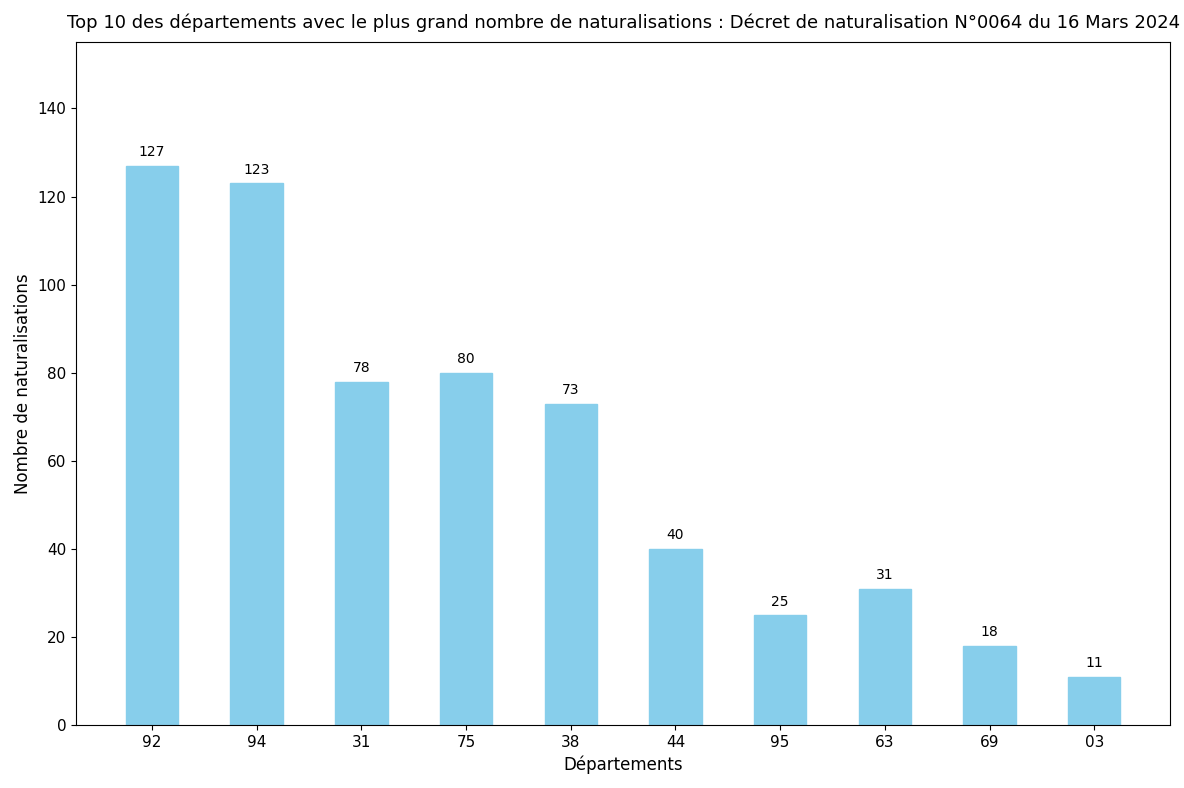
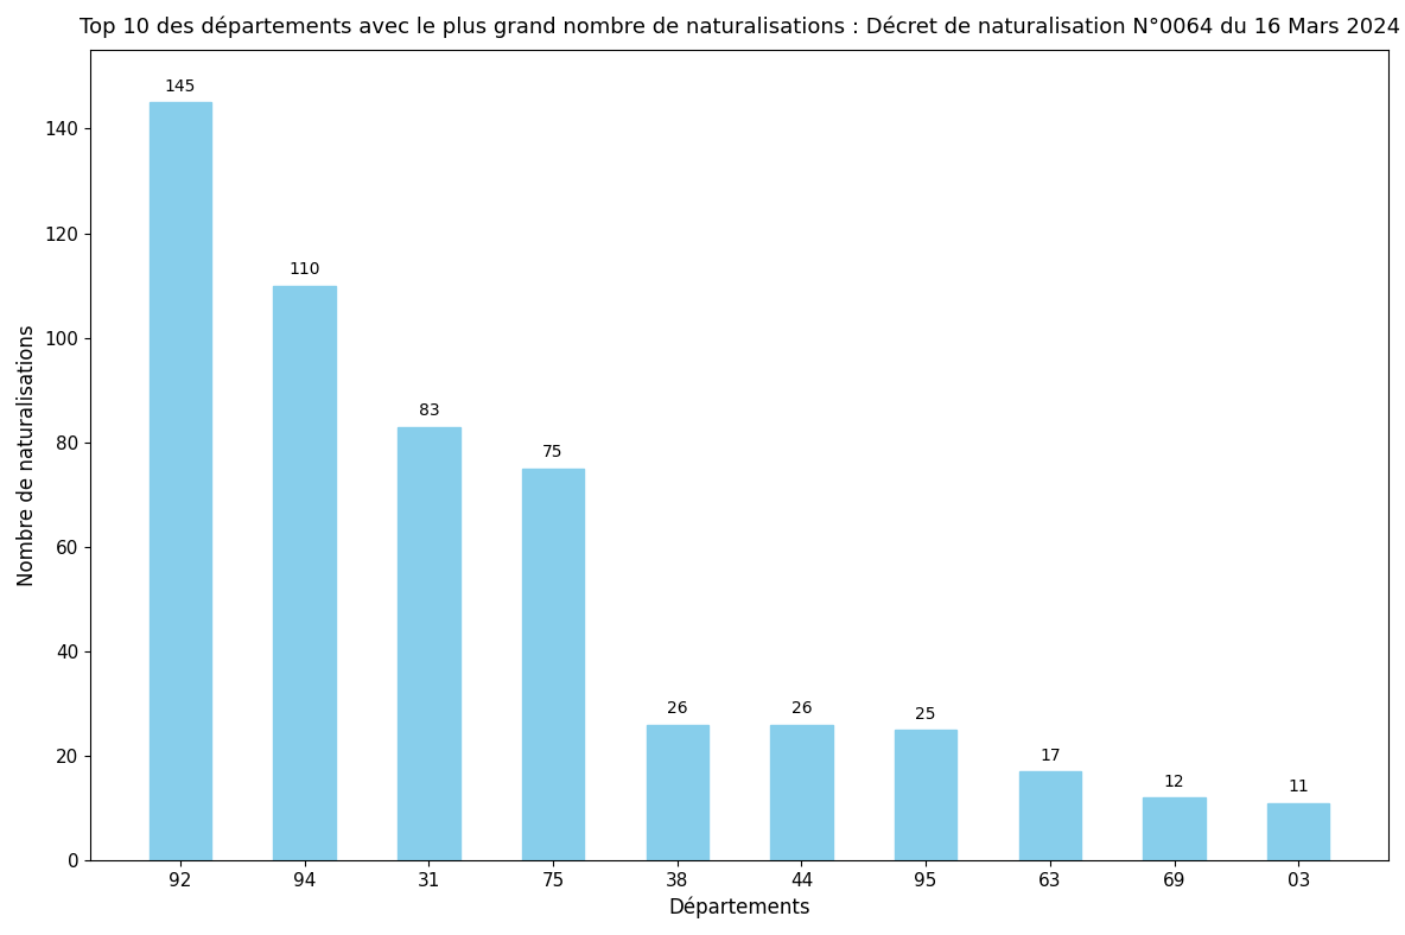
92: 127 -> 145
94: 123 -> 110
31: 78 -> 83
75: 80 -> 75
38: 73 -> 26
44: 40 -> 26
63: 31 -> 17
69: 18 -> 12
